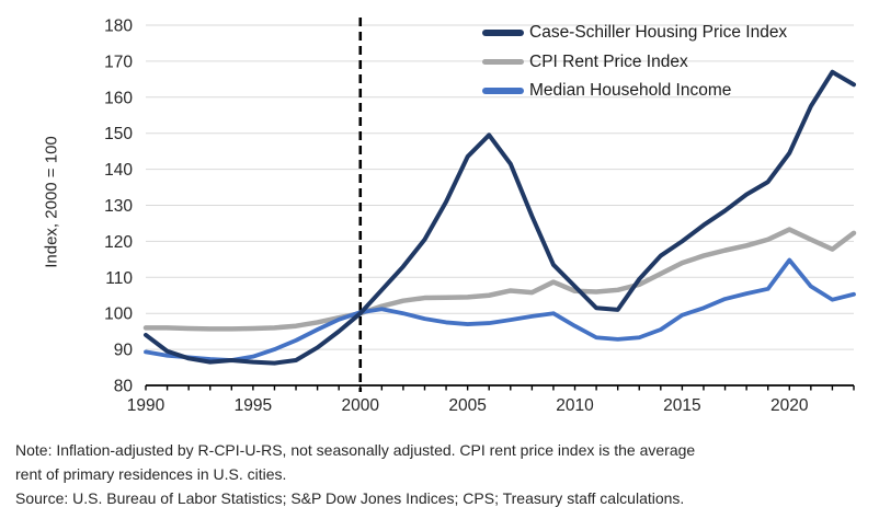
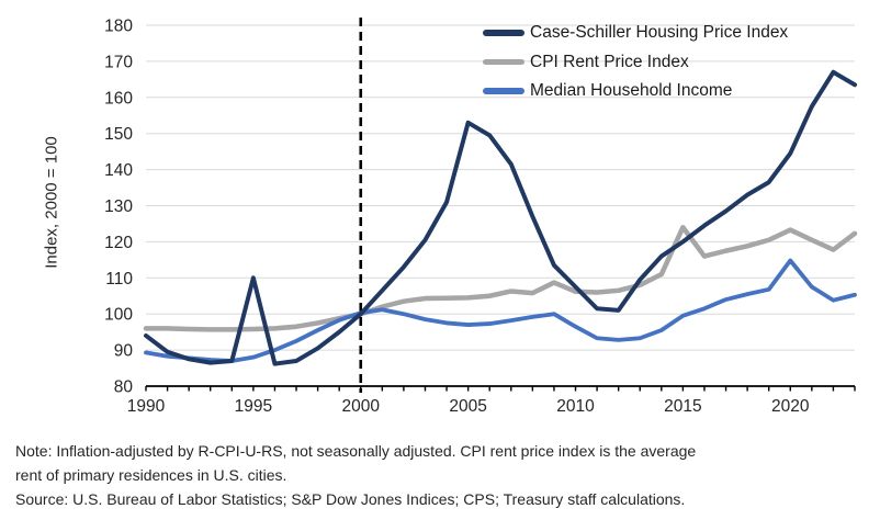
Case-Schiller Housing Price Index/1995: 86 -> 110
Case-Schiller Housing Price Index/2005: 144 -> 153
CPI Rent Price Index/2015: 114 -> 124
